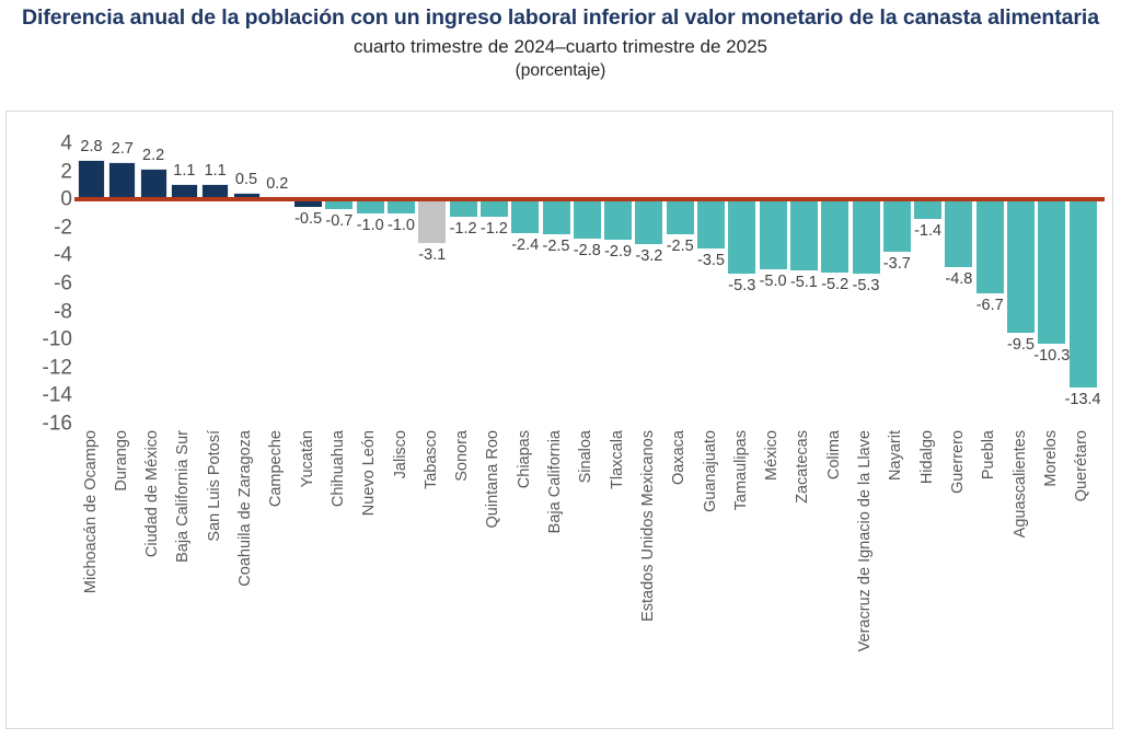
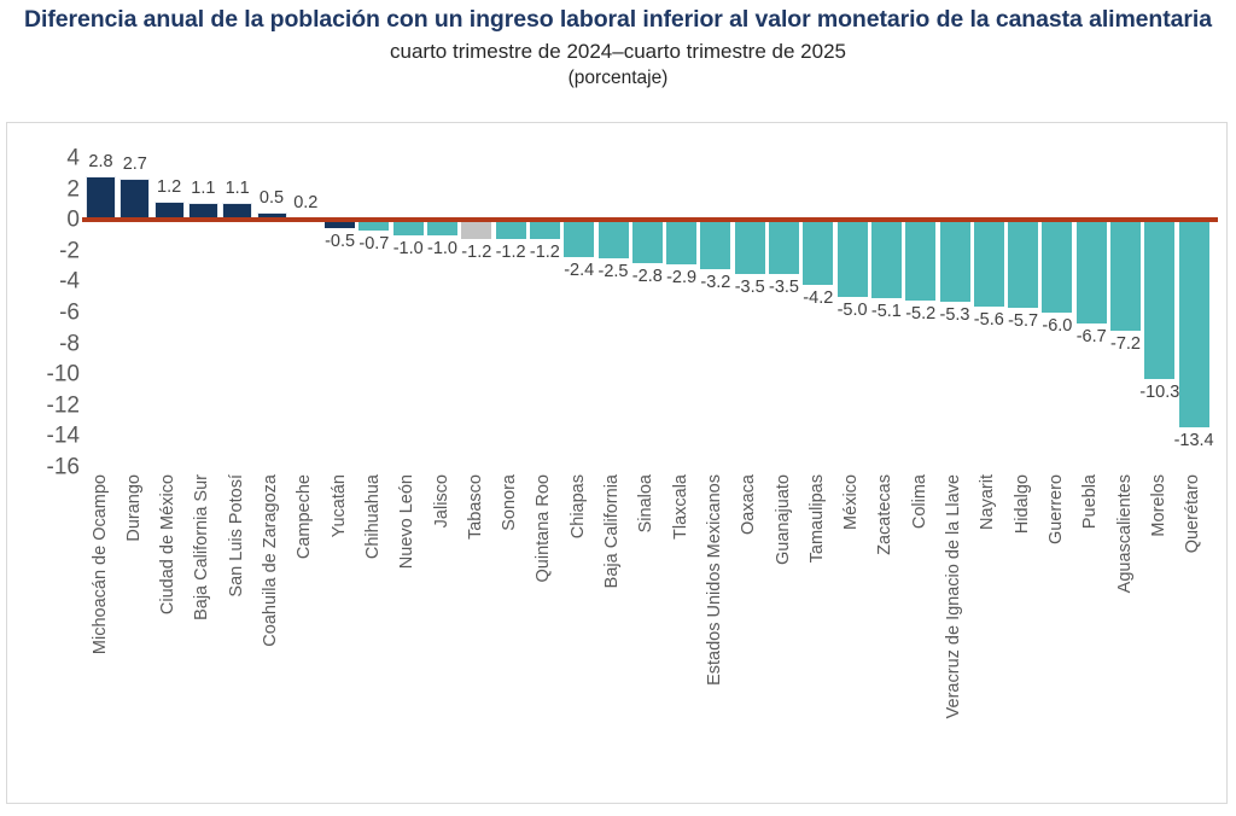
Ciudad de México: 2.2 -> 1.2
Tabasco: -3.1 -> -1.2
Oaxaca: -2.5 -> -3.5
Tamaulipas: -5.3 -> -4.2
Nayarit: -3.7 -> -5.6
Hidalgo: -1.4 -> -5.7
Guerrero: -4.8 -> -6.0
Aguascalientes: -9.5 -> -7.2
